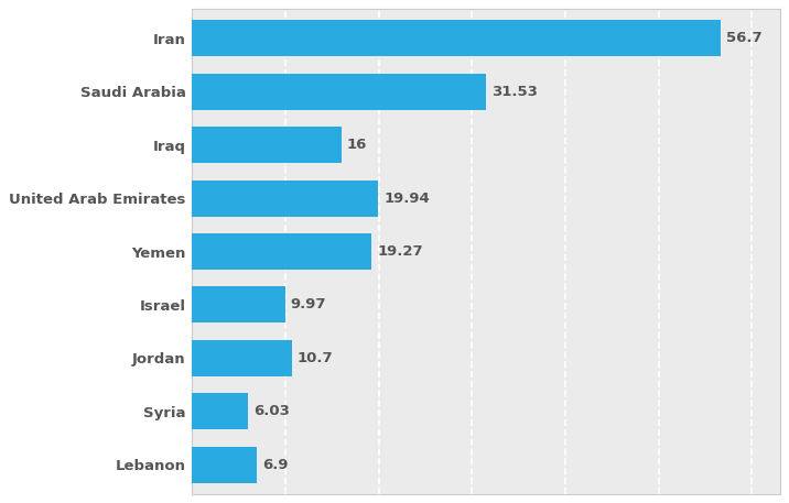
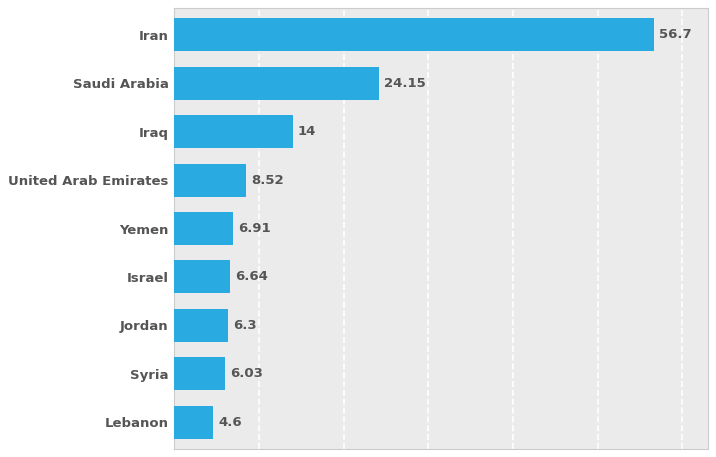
Saudi Arabia: 31.53 -> 24.15
Iraq: 16 -> 14
United Arab Emirates: 19.94 -> 8.52
Yemen: 19.27 -> 6.91
Israel: 9.97 -> 6.64
Jordan: 10.7 -> 6.3
Lebanon: 6.9 -> 4.6
